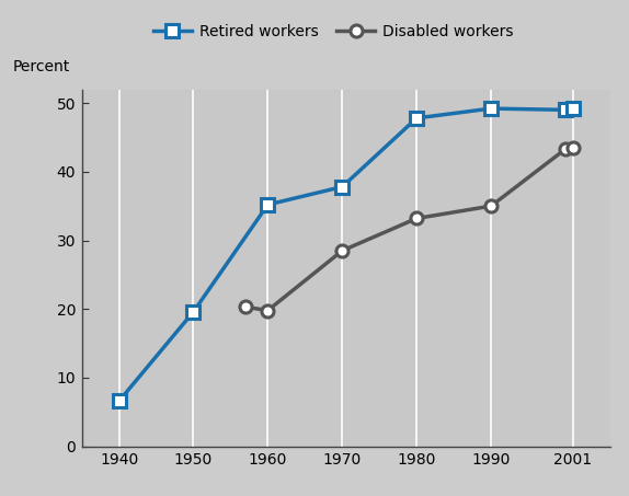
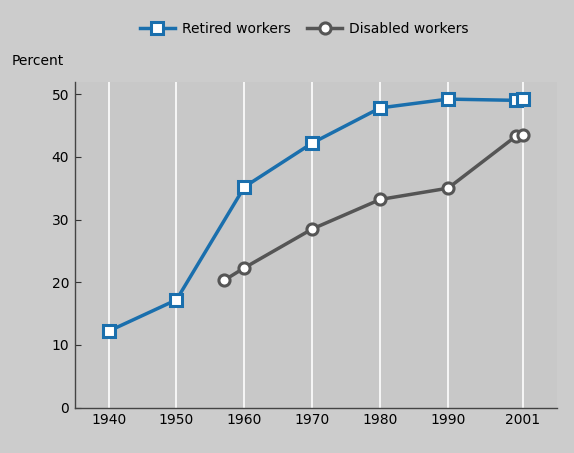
Retired workers/1940: 6.6 -> 12.2
Retired workers/1950: 19.6 -> 17.2
Disabled workers/1960: 19.8 -> 22.3
Retired workers/1970: 37.8 -> 42.2
